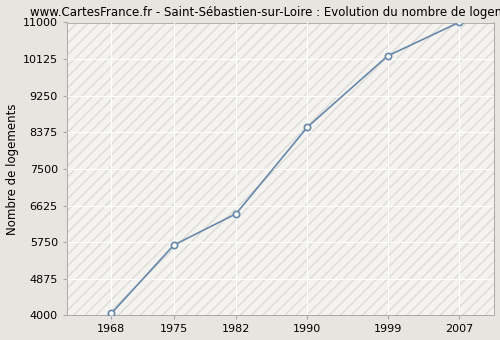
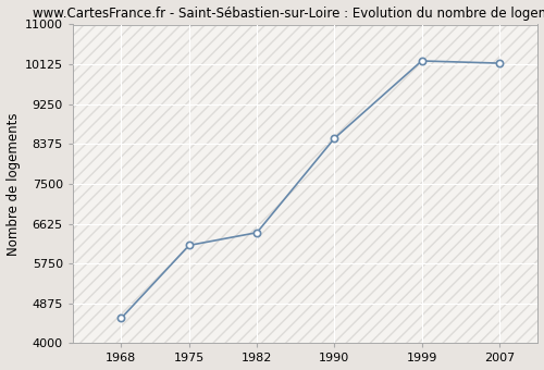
1968: 4050 -> 4550
1975: 5680 -> 6150
2007: 11000 -> 10150
